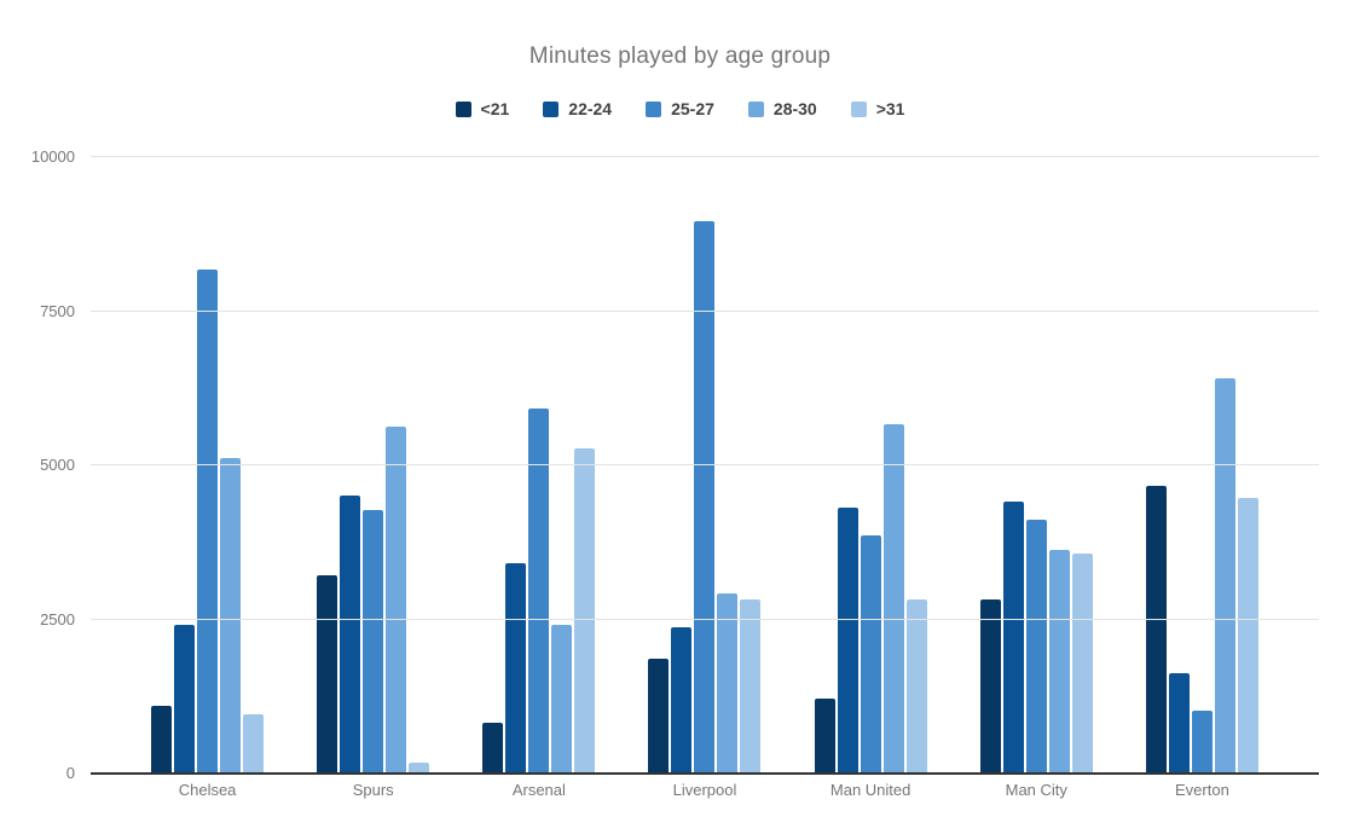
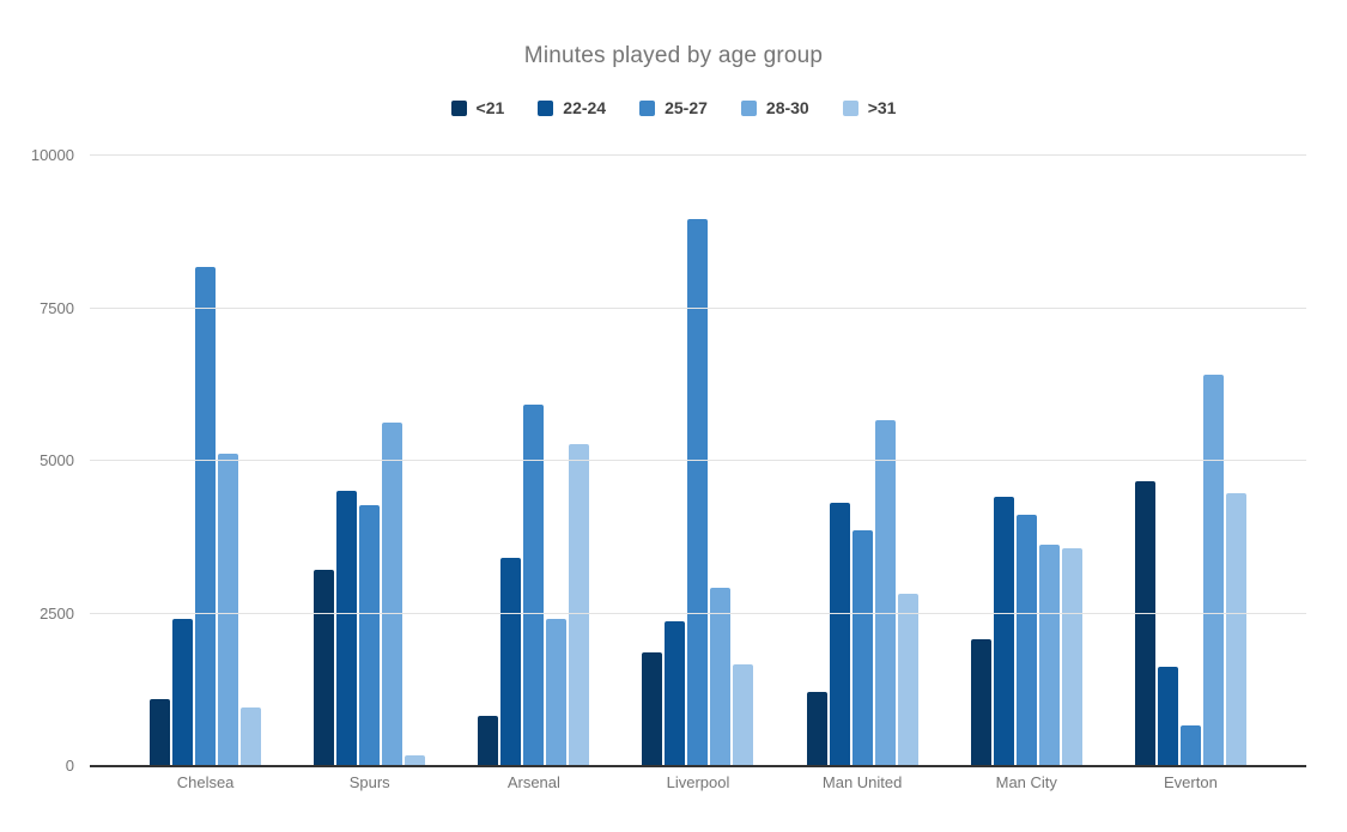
>31/Liverpool: 2800 -> 1600
<21/Man City: 2800 -> 2000
25-27/Everton: 1000 -> 600
